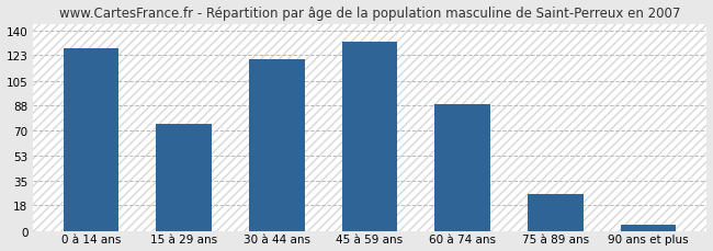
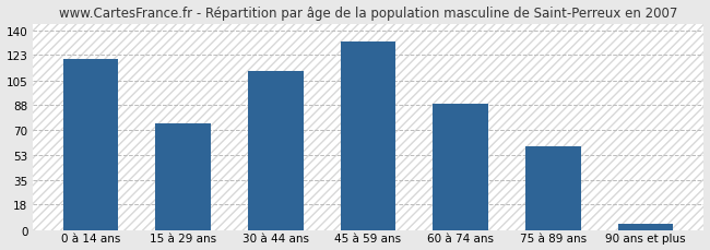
0 à 14 ans: 128 -> 120
30 à 44 ans: 120 -> 112
75 à 89 ans: 26 -> 59
